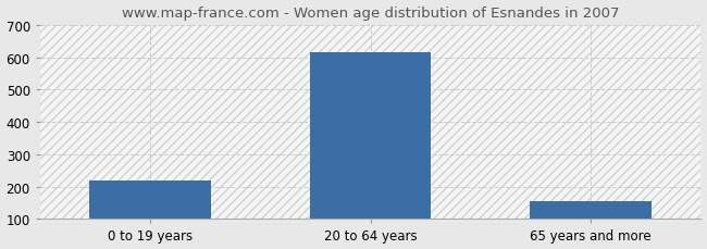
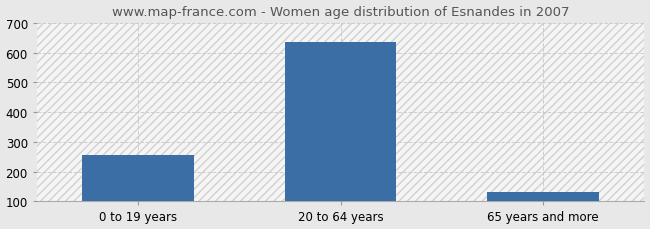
0 to 19 years: 220 -> 255
20 to 64 years: 614 -> 635
65 years and more: 155 -> 130
